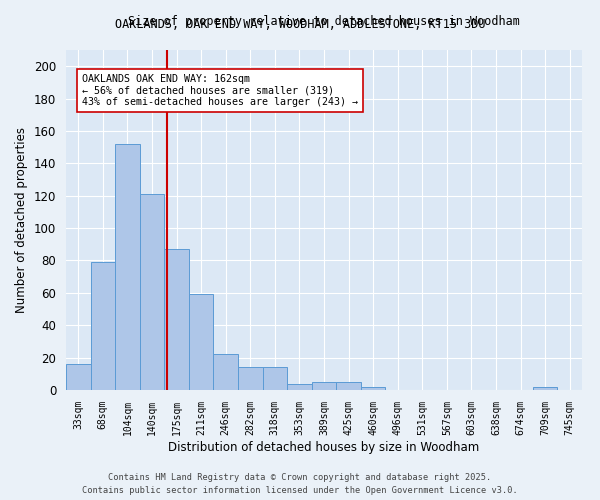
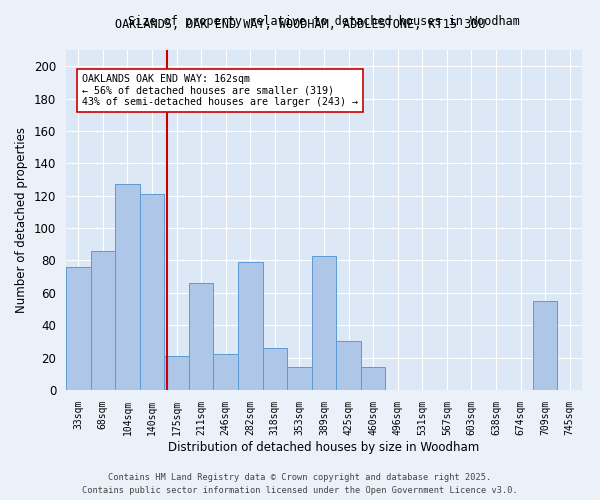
33sqm: 16 -> 76
68sqm: 79 -> 86
104sqm: 152 -> 127
175sqm: 87 -> 21
211sqm: 59 -> 66
282sqm: 14 -> 79
318sqm: 14 -> 26
353sqm: 4 -> 14
389sqm: 5 -> 83
425sqm: 5 -> 30
460sqm: 2 -> 14
709sqm: 2 -> 55
